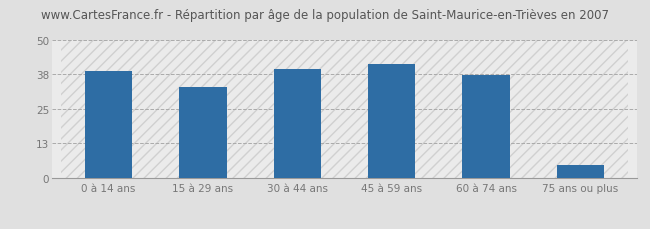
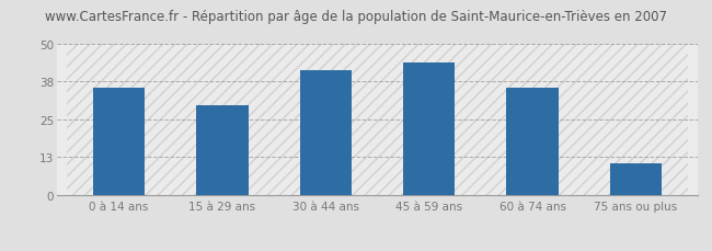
0 à 14 ans: 39.0 -> 35.5
15 à 29 ans: 33.0 -> 30.0
30 à 44 ans: 39.5 -> 41.5
45 à 59 ans: 41.5 -> 44.0
60 à 74 ans: 37.5 -> 35.5
75 ans ou plus: 5.0 -> 10.5
